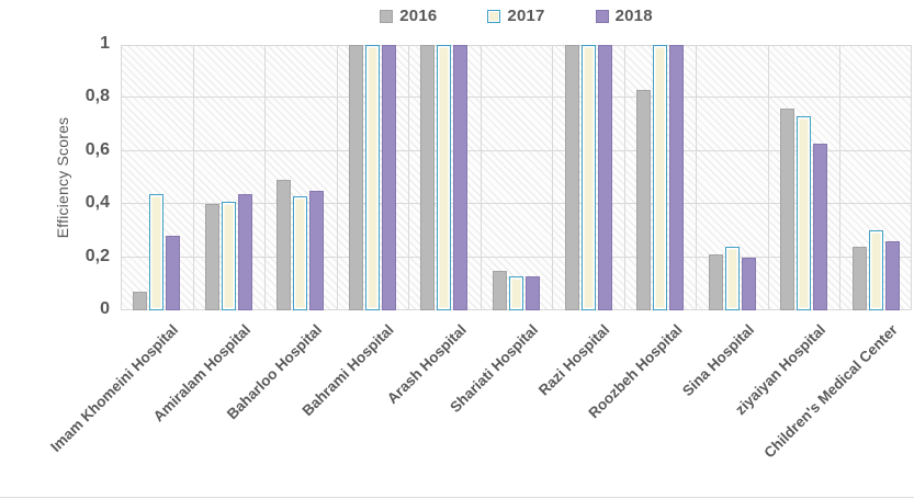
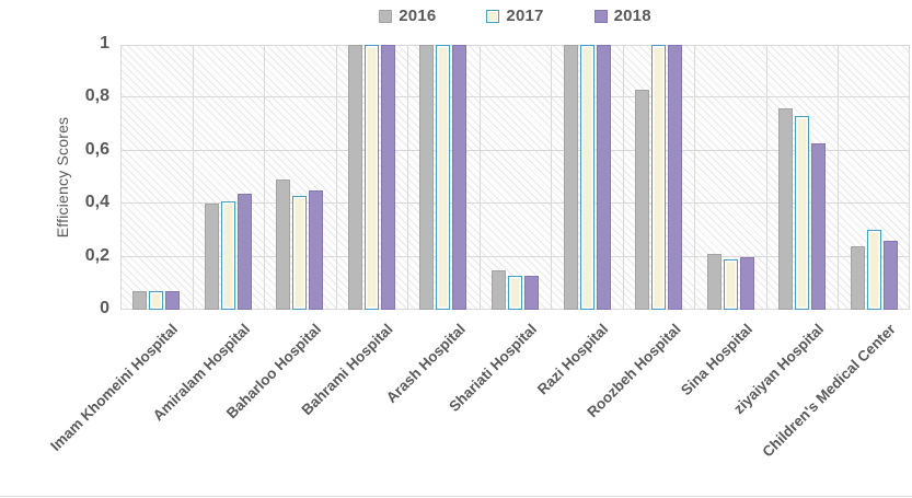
2017/Imam Khomeini Hospital: 0,44 -> 0,07
2018/Imam Khomeini Hospital: 0,28 -> 0,07
2017/Sina Hospital: 0,24 -> 0,19
